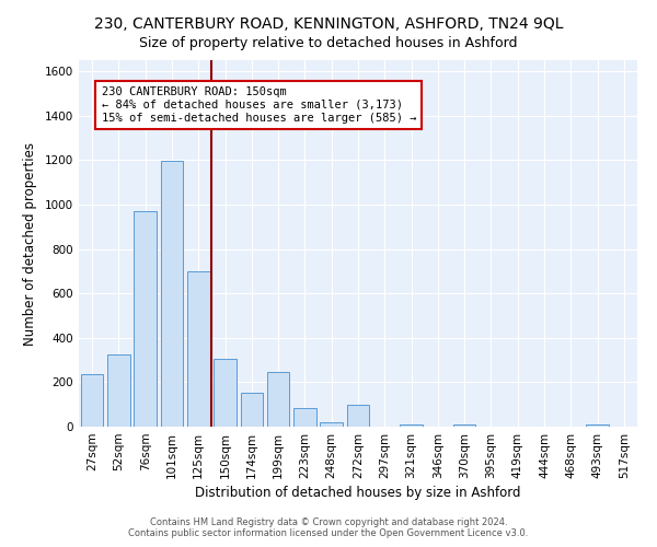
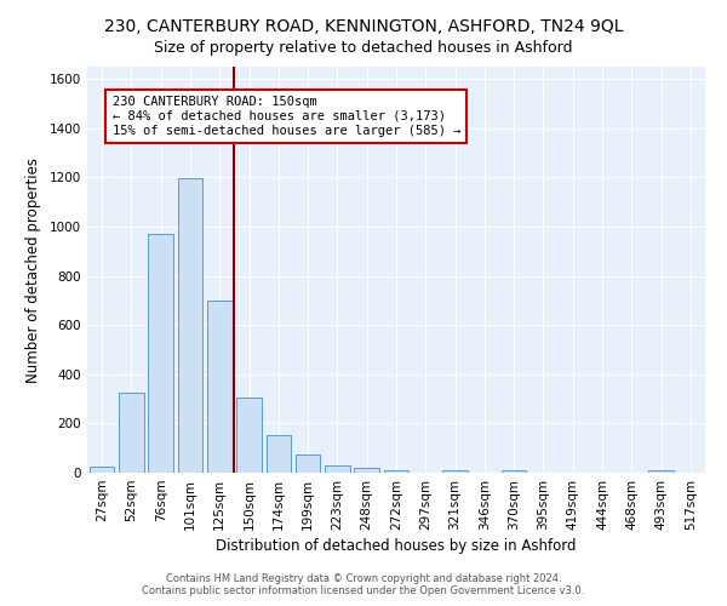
27sqm: 235 -> 25
199sqm: 245 -> 75
223sqm: 85 -> 30
272sqm: 100 -> 12
